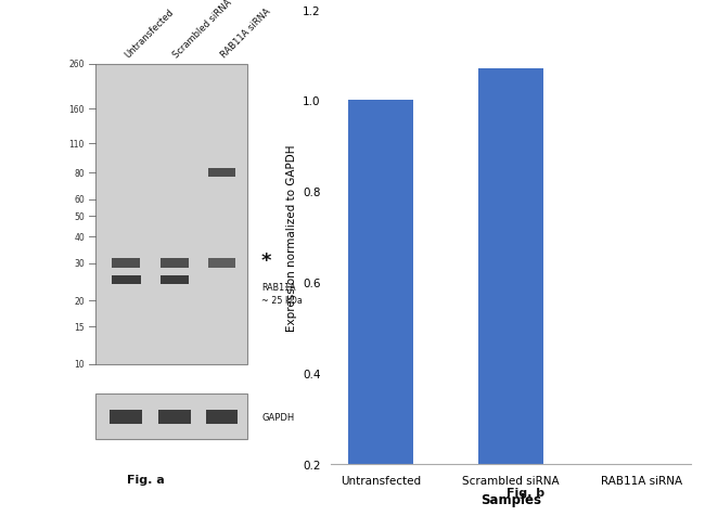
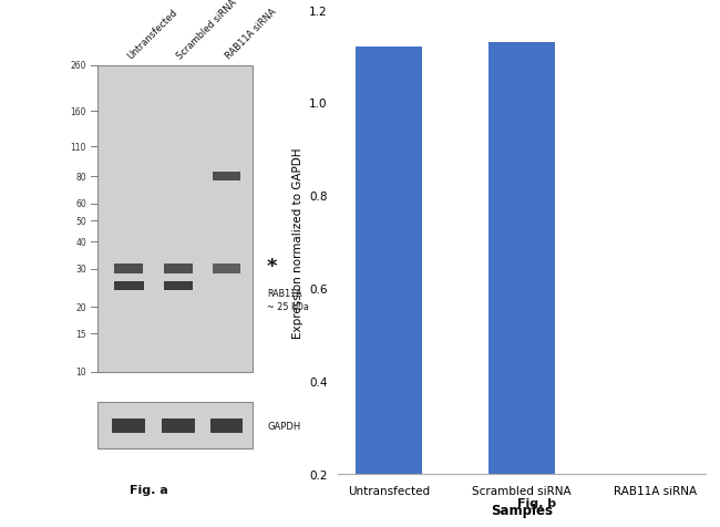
Untransfected: 1.00 -> 1.12
Scrambled siRNA: 1.07 -> 1.13
